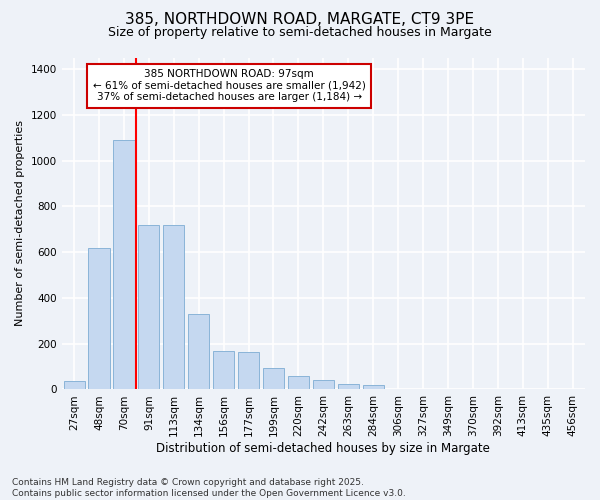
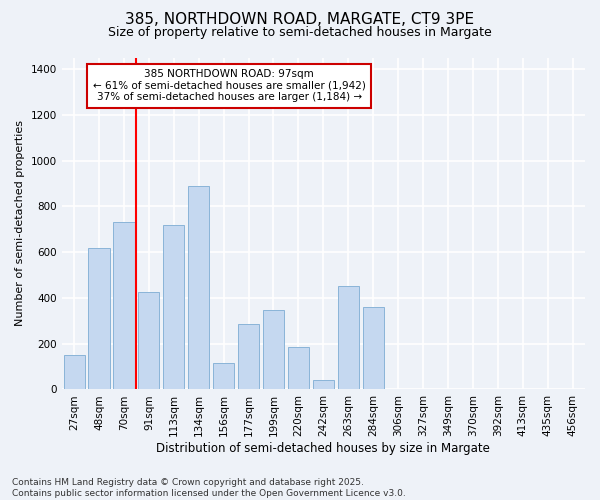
27sqm: 35 -> 150
70sqm: 1090 -> 730
91sqm: 720 -> 425
134sqm: 330 -> 890
156sqm: 170 -> 115
177sqm: 165 -> 285
199sqm: 95 -> 345
220sqm: 60 -> 185
263sqm: 25 -> 450
284sqm: 20 -> 360
